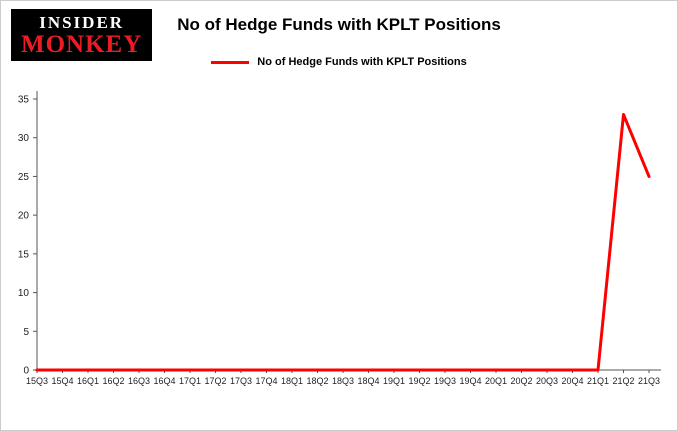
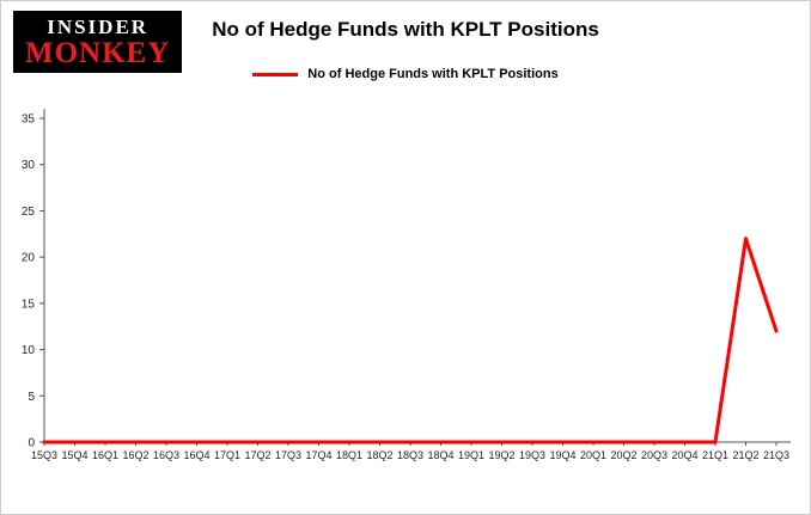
21Q2: 33 -> 22
21Q3: 25 -> 12
